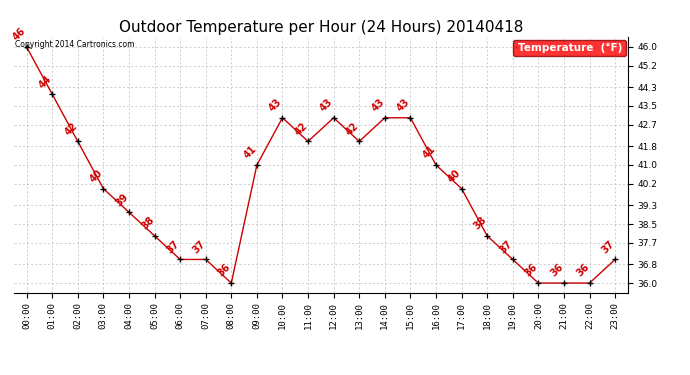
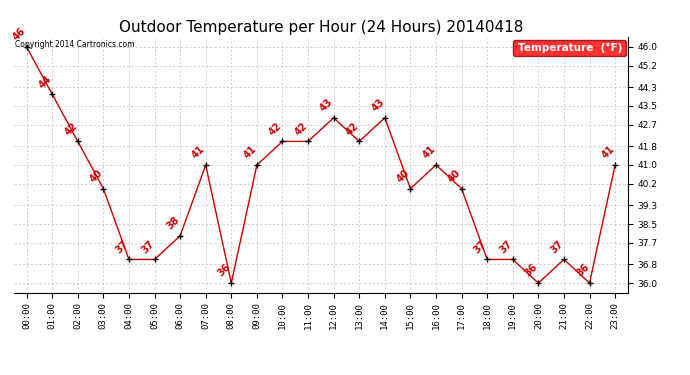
04:00: 39 -> 37
05:00: 38 -> 37
06:00: 37 -> 38
07:00: 37 -> 41
10:00: 43 -> 42
15:00: 43 -> 40
18:00: 38 -> 37
21:00: 36 -> 37
23:00: 37 -> 41
